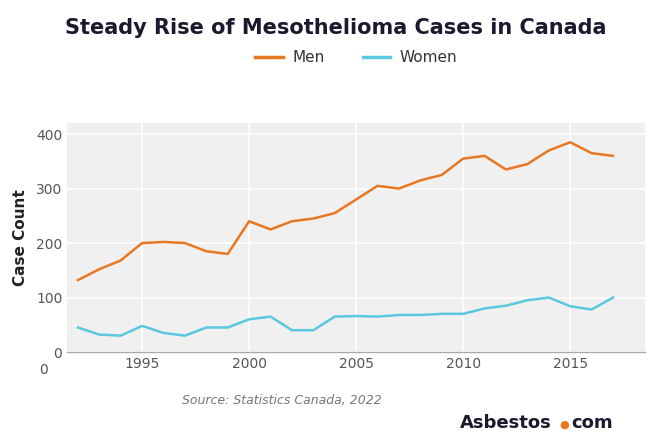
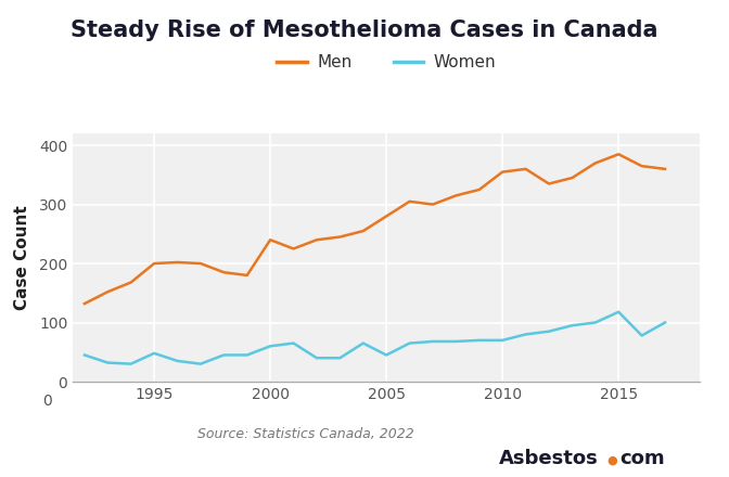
Women/2005: 66 -> 45
Women/2015: 84 -> 118
